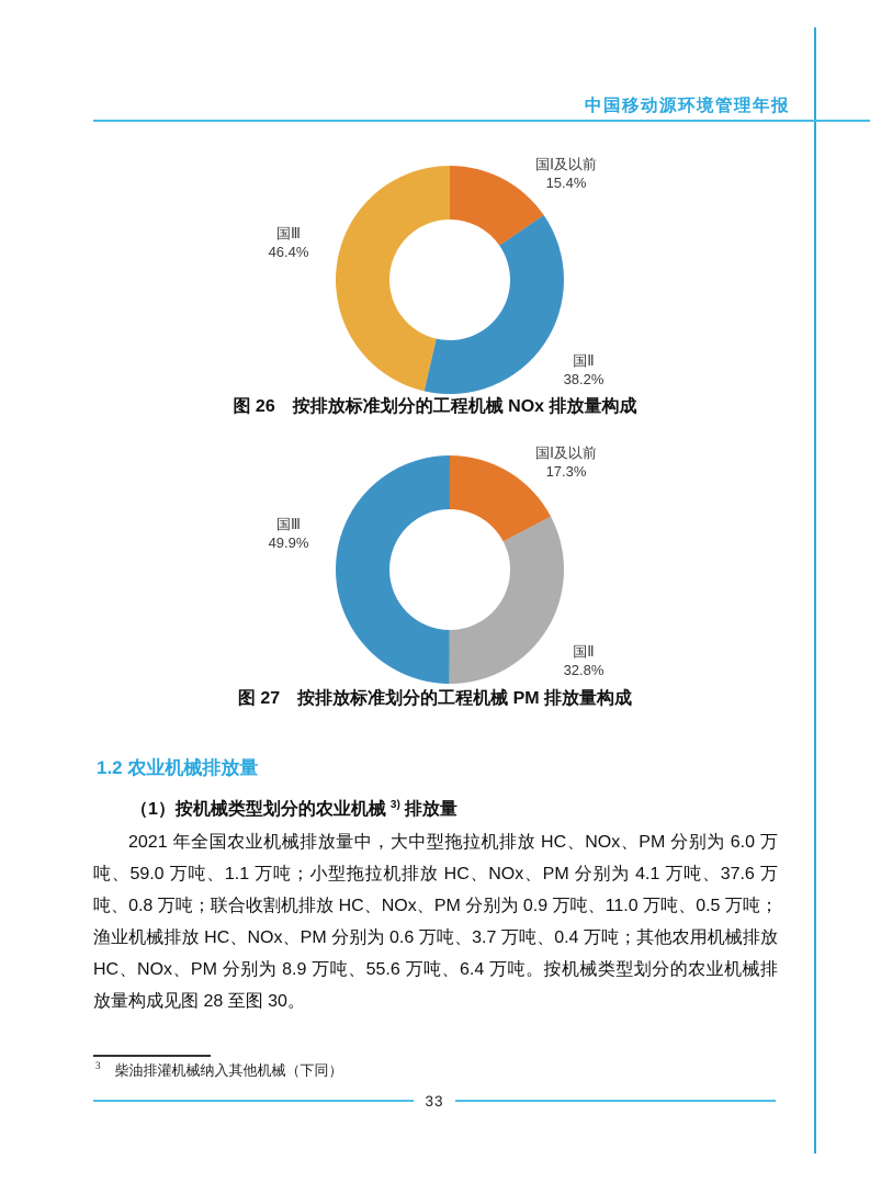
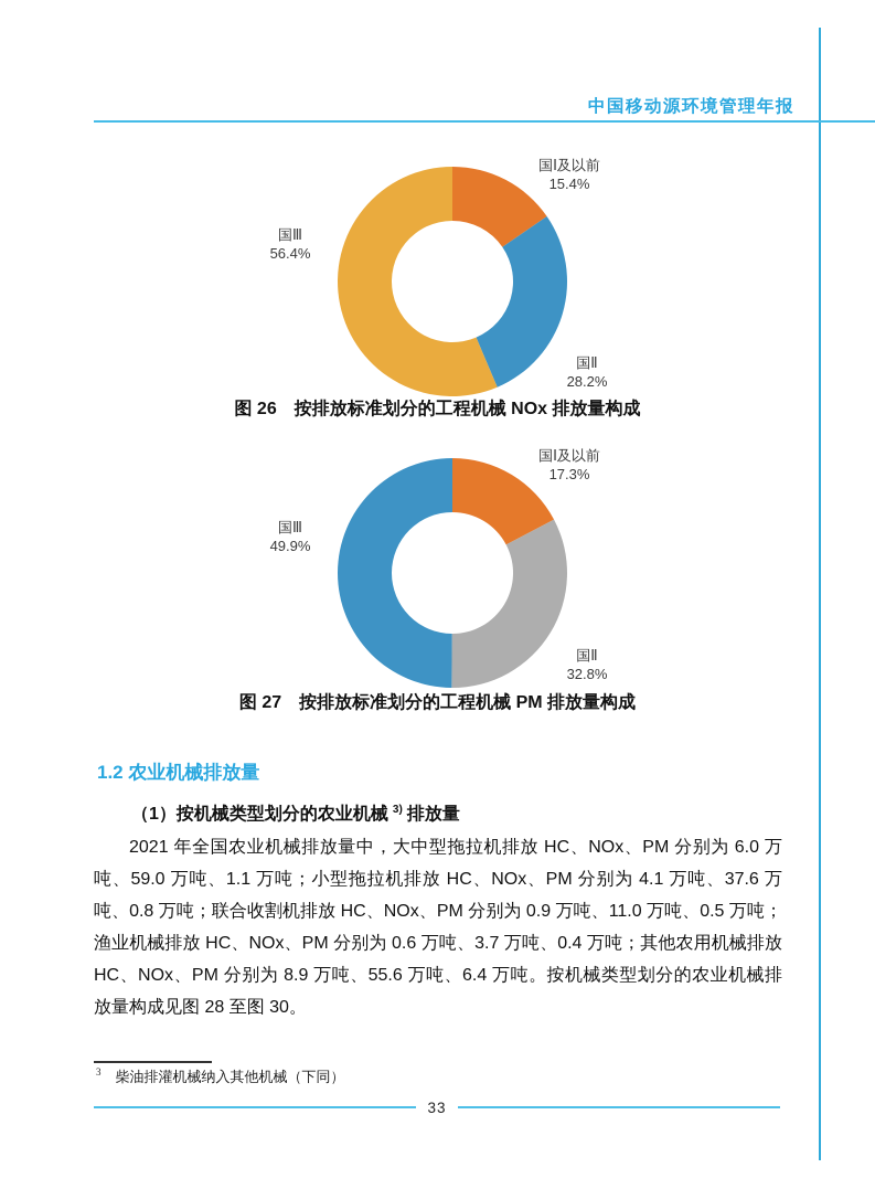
图 26 按排放标准划分的工程机械 NOx 排放量构成/国Ⅱ: 38.2% -> 28.2%
图 26 按排放标准划分的工程机械 NOx 排放量构成/国Ⅲ: 46.4% -> 56.4%
